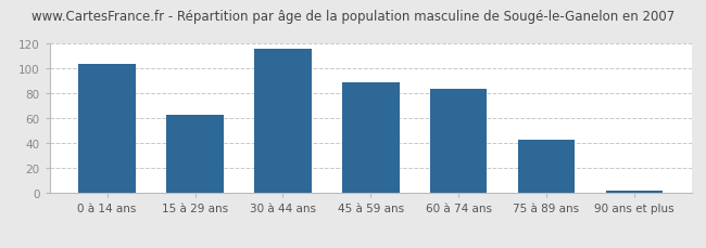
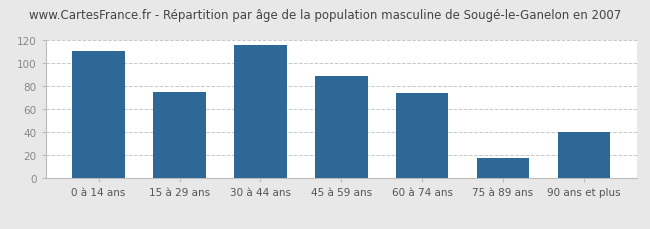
0 à 14 ans: 104 -> 111
15 à 29 ans: 63 -> 75
60 à 74 ans: 84 -> 74
75 à 89 ans: 43 -> 18
90 ans et plus: 2 -> 40
